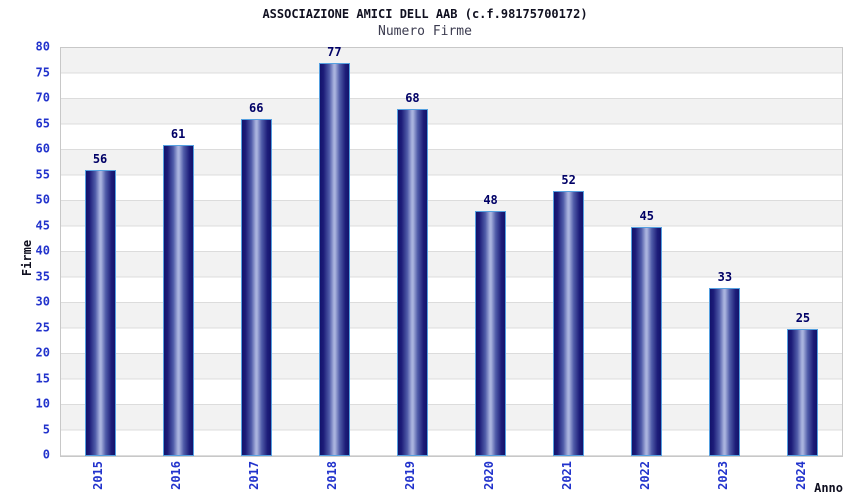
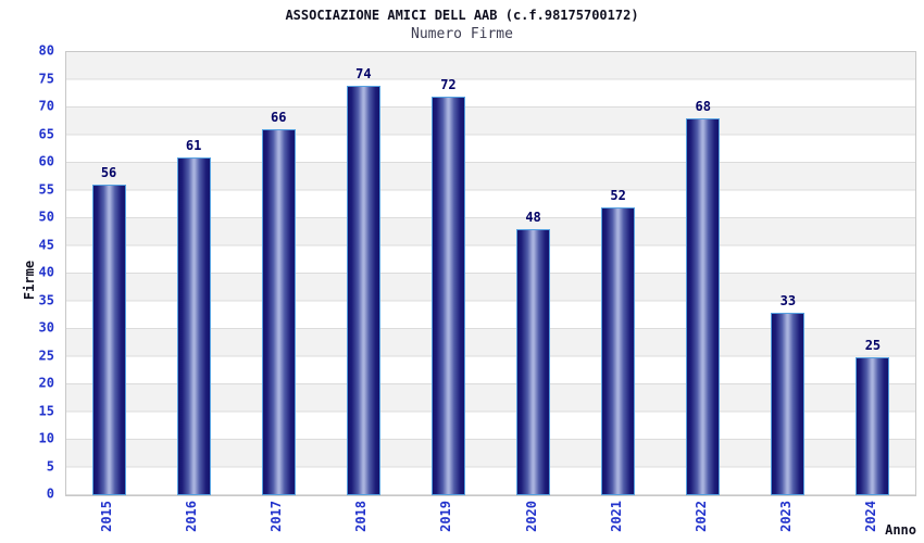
2018: 77 -> 74
2019: 68 -> 72
2022: 45 -> 68
